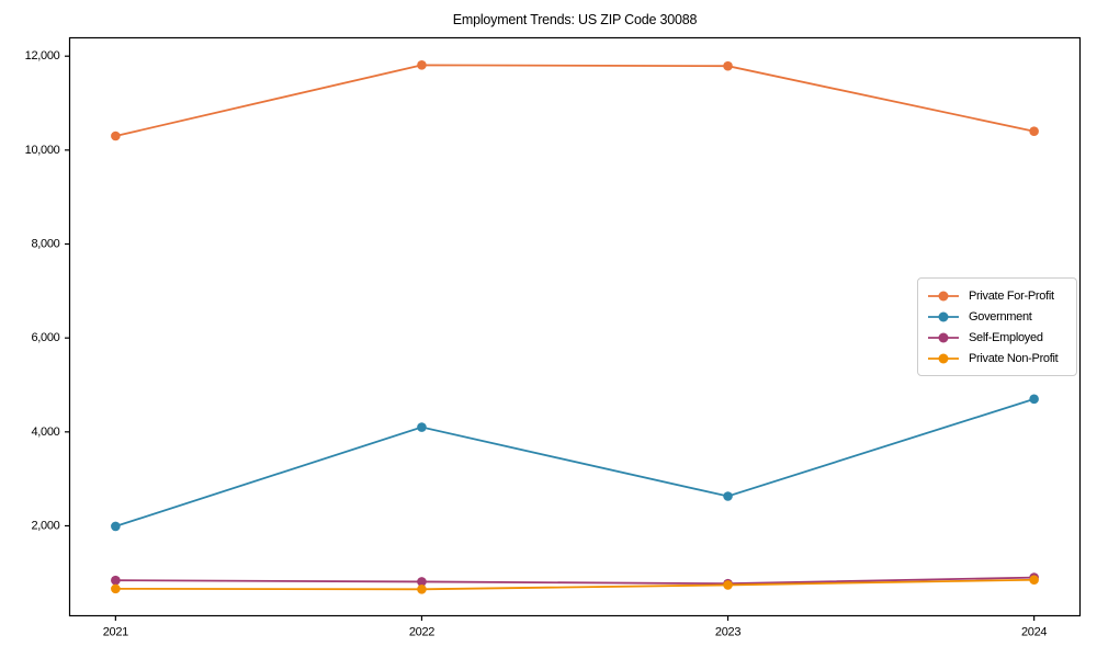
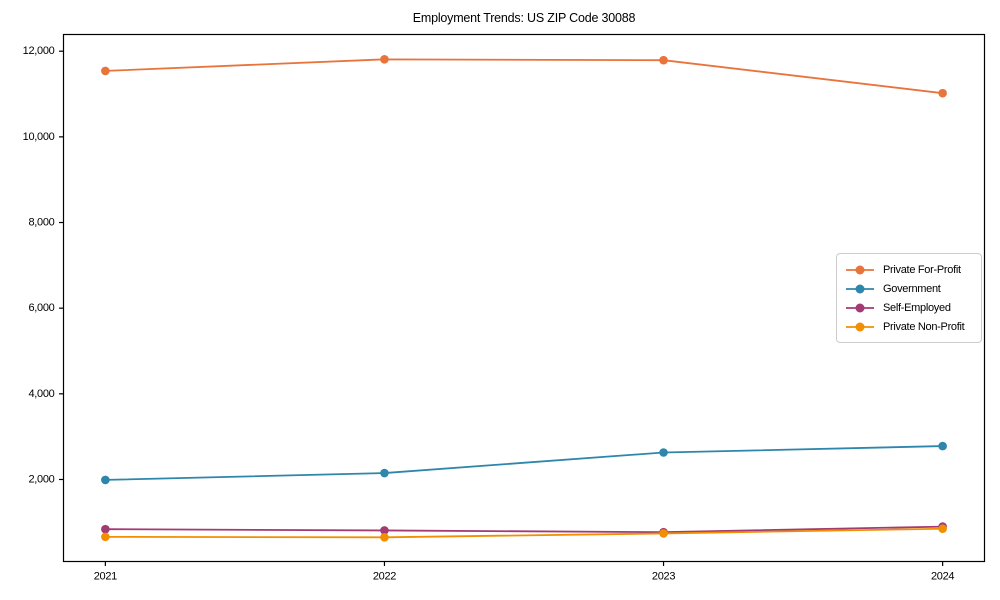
Private For-Profit/2021: 10300 -> 11500
Government/2022: 4100 -> 2200
Private For-Profit/2024: 10400 -> 11000
Government/2024: 4700 -> 2800
